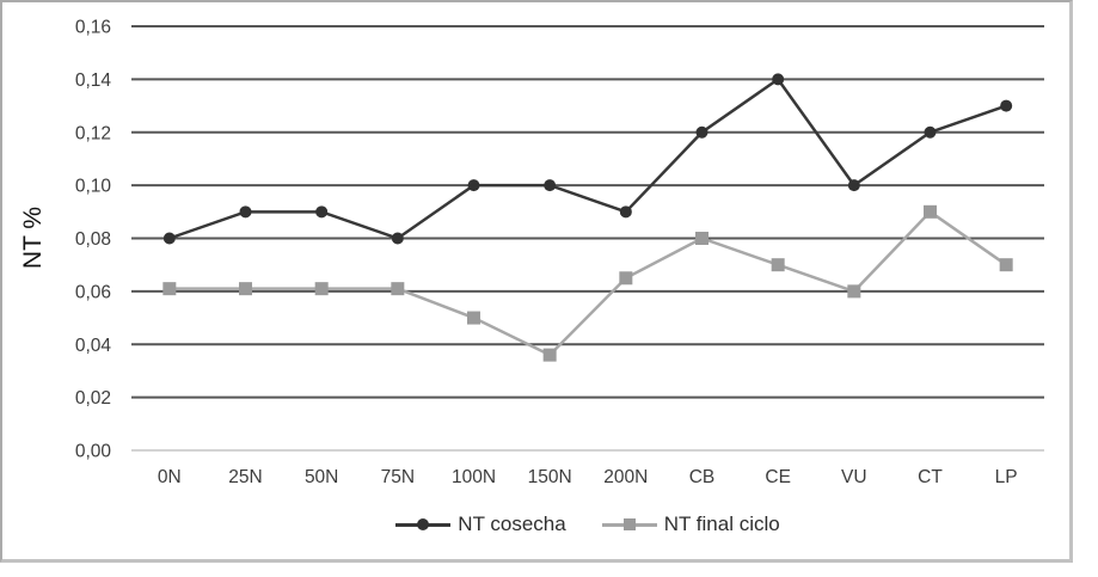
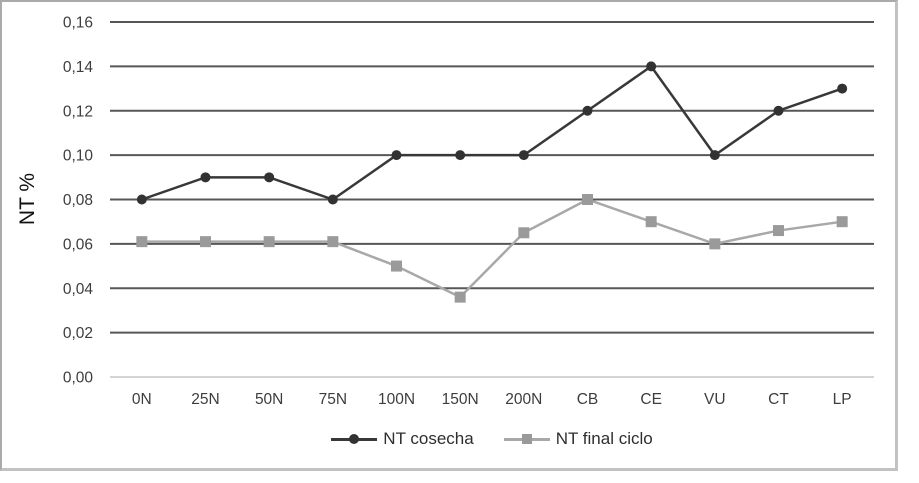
NT cosecha/200N: 0,09 -> 0,10
NT final ciclo/CT: 0,09 -> 0,07
